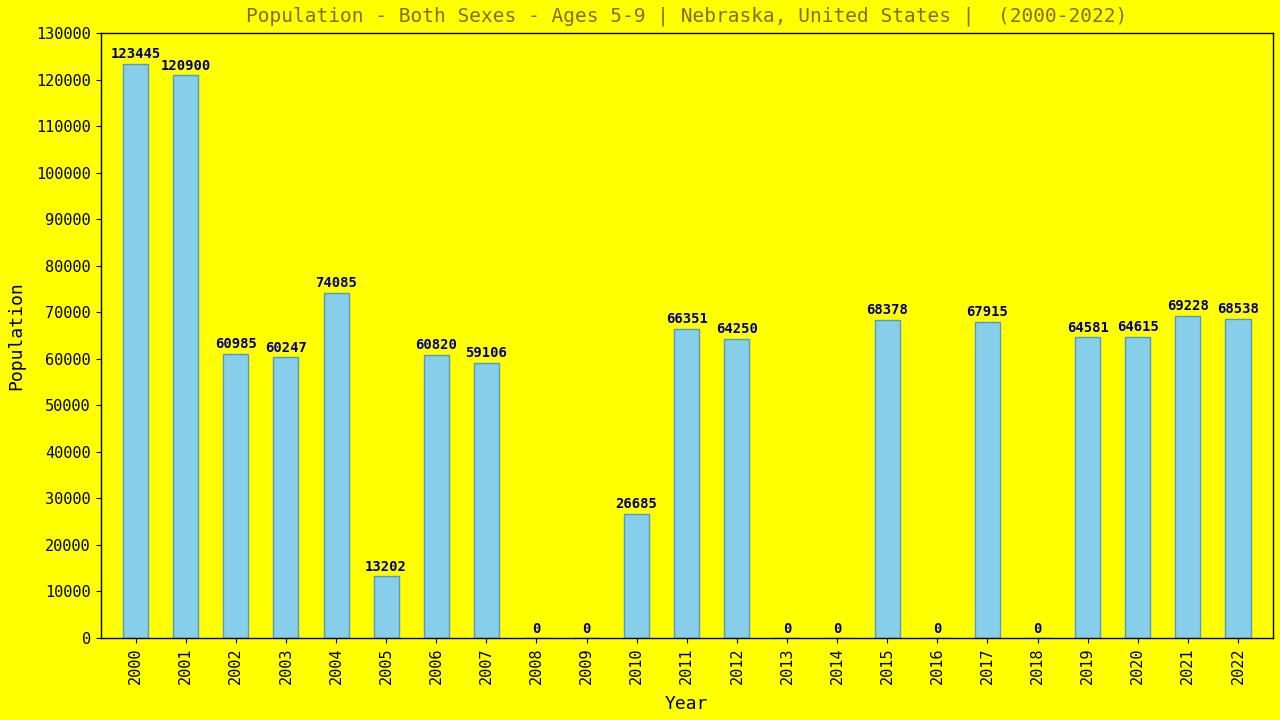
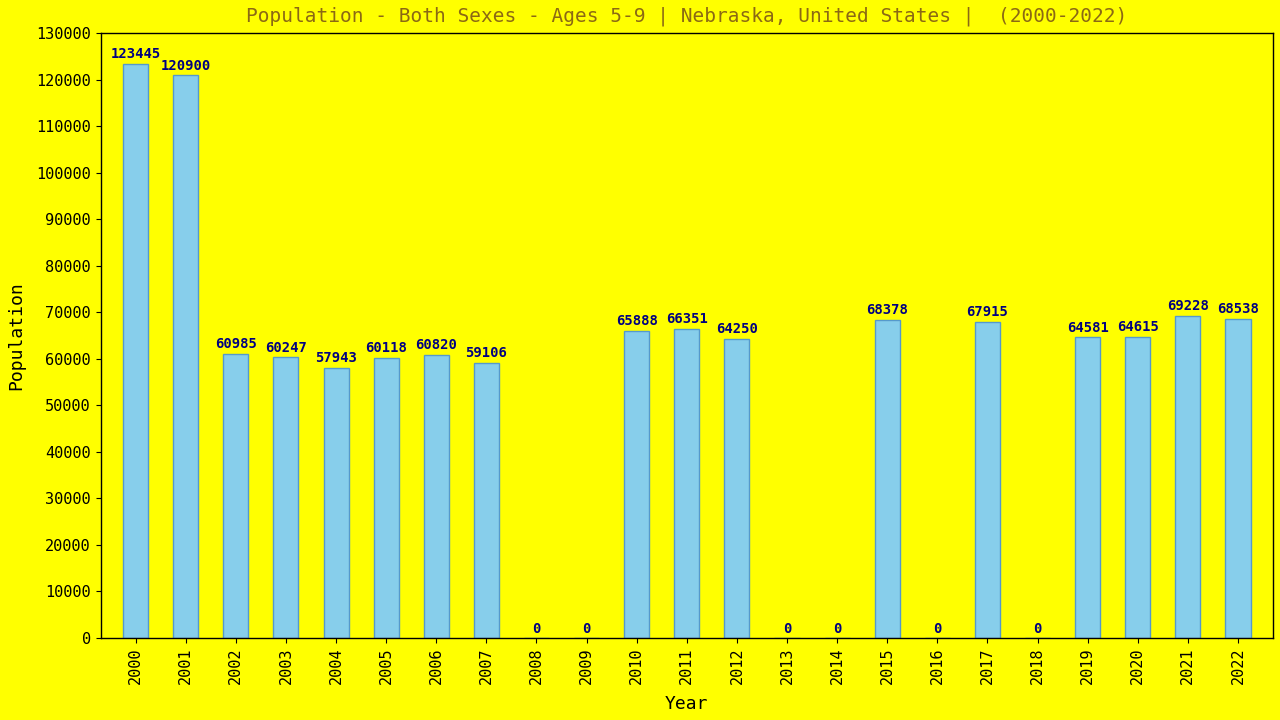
2004: 74085 -> 57943
2005: 13202 -> 60118
2010: 26685 -> 65888
